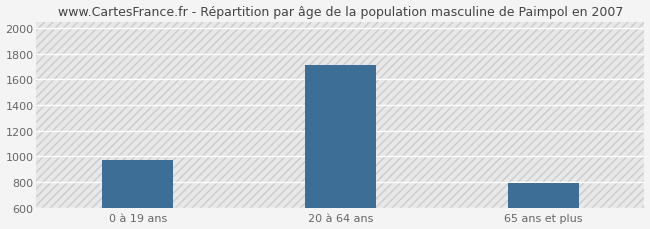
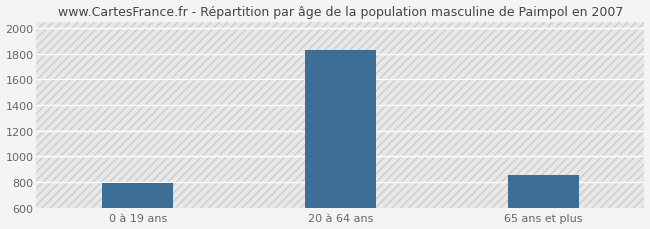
0 à 19 ans: 970 -> 800
20 à 64 ans: 1710 -> 1830
65 ans et plus: 790 -> 860
